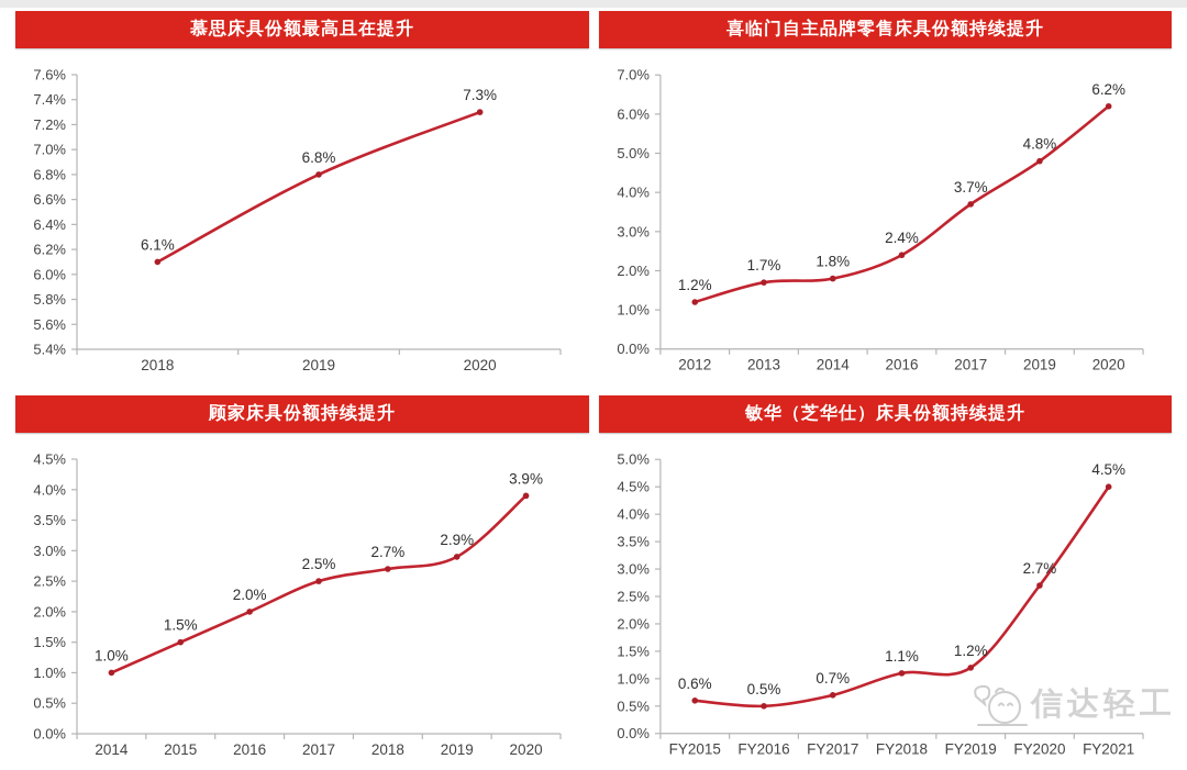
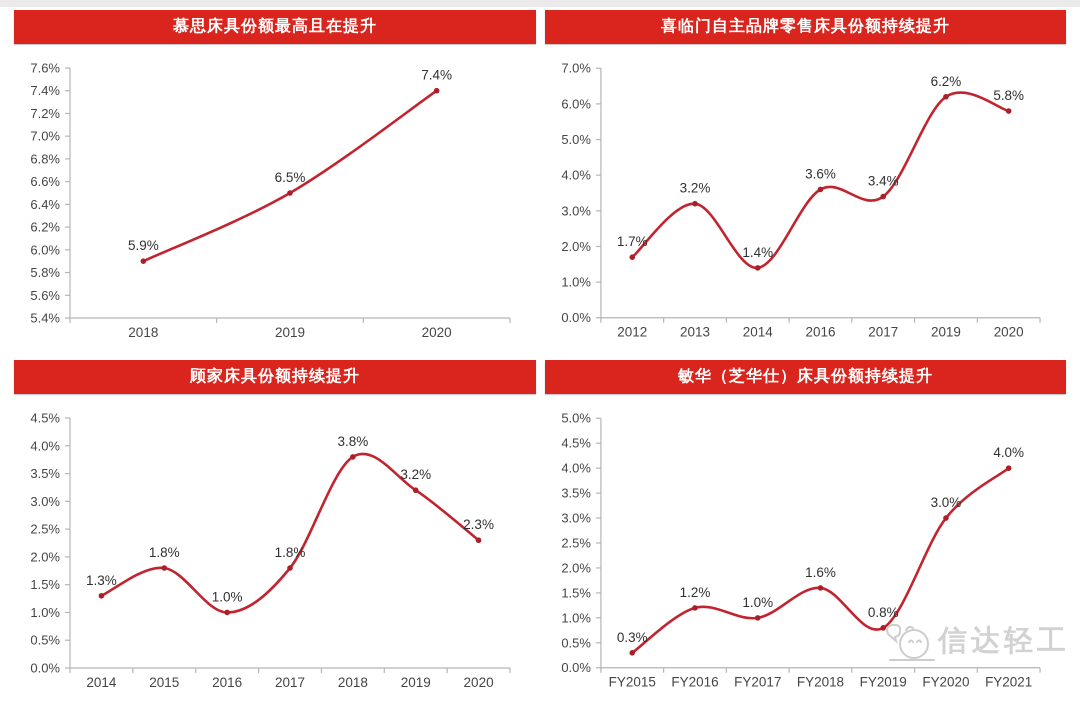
慕思床具份额最高且在提升/2018: 6.1% -> 5.9%
慕思床具份额最高且在提升/2019: 6.8% -> 6.5%
慕思床具份额最高且在提升/2020: 7.3% -> 7.4%
喜临门自主品牌零售床具份额持续提升/2012: 1.2% -> 1.7%
喜临门自主品牌零售床具份额持续提升/2013: 1.7% -> 3.2%
喜临门自主品牌零售床具份额持续提升/2014: 1.8% -> 1.4%
喜临门自主品牌零售床具份额持续提升/2016: 2.4% -> 3.6%
喜临门自主品牌零售床具份额持续提升/2017: 3.7% -> 3.4%
喜临门自主品牌零售床具份额持续提升/2019: 4.8% -> 6.2%
喜临门自主品牌零售床具份额持续提升/2020: 6.2% -> 5.8%
顾家床具份额持续提升/2014: 1.0% -> 1.3%
顾家床具份额持续提升/2015: 1.5% -> 1.8%
顾家床具份额持续提升/2016: 2.0% -> 1.0%
顾家床具份额持续提升/2017: 2.5% -> 1.8%
顾家床具份额持续提升/2018: 2.7% -> 3.8%
顾家床具份额持续提升/2019: 2.9% -> 3.2%
顾家床具份额持续提升/2020: 3.9% -> 2.3%
敏华（芝华仕）床具份额持续提升/FY2015: 0.6% -> 0.3%
敏华（芝华仕）床具份额持续提升/FY2016: 0.5% -> 1.2%
敏华（芝华仕）床具份额持续提升/FY2017: 0.7% -> 1.0%
敏华（芝华仕）床具份额持续提升/FY2018: 1.1% -> 1.6%
敏华（芝华仕）床具份额持续提升/FY2019: 1.2% -> 0.8%
敏华（芝华仕）床具份额持续提升/FY2020: 2.7% -> 3.0%
敏华（芝华仕）床具份额持续提升/FY2021: 4.5% -> 4.0%
